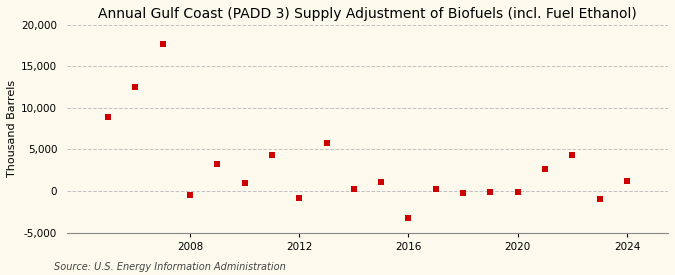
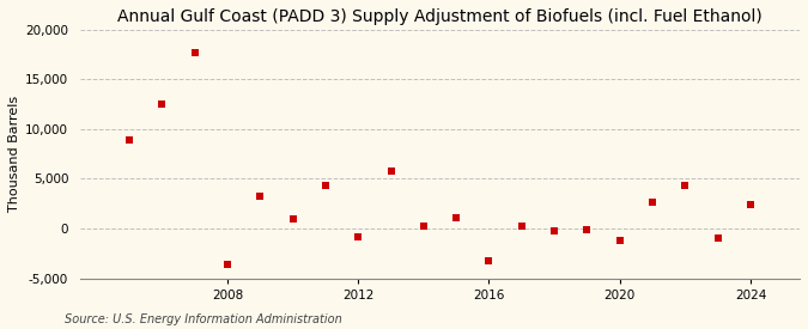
2008: -500 -> -3,600
2020: -200 -> -1,200
2024: 1,200 -> 2,400
